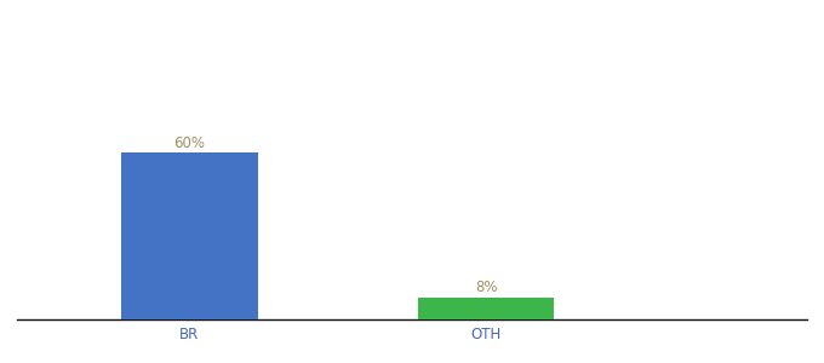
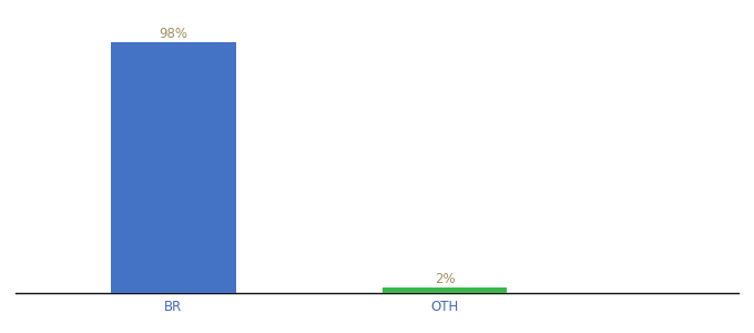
BR: 60% -> 98%
OTH: 8% -> 2%
